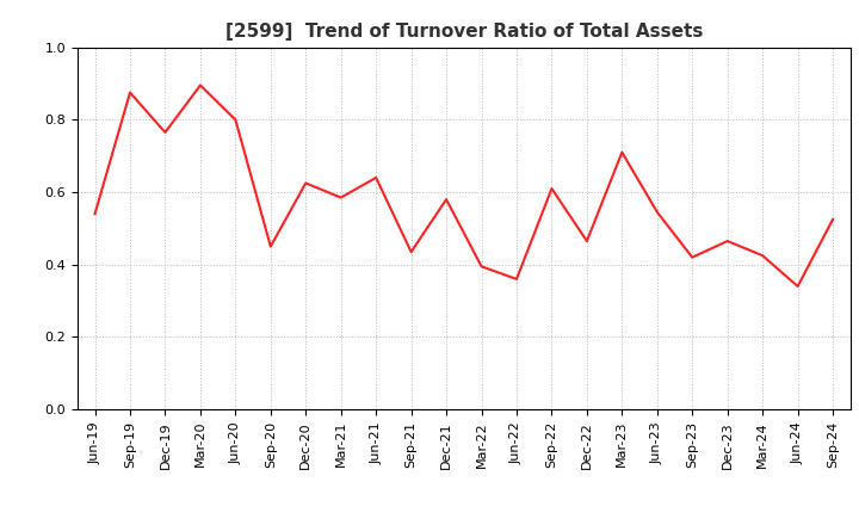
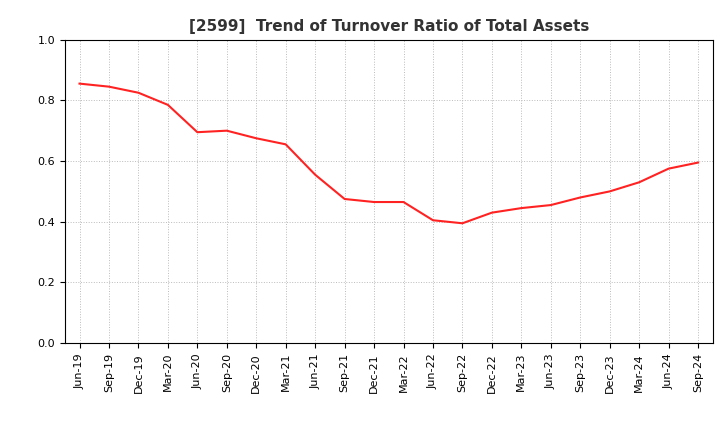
Jun-19: 0.540 -> 0.855
Sep-19: 0.875 -> 0.845
Dec-19: 0.765 -> 0.825
Mar-20: 0.895 -> 0.785
Jun-20: 0.800 -> 0.695
Sep-20: 0.450 -> 0.700
Dec-20: 0.625 -> 0.675
Mar-21: 0.585 -> 0.655
Jun-21: 0.640 -> 0.555
Sep-21: 0.435 -> 0.475
Dec-21: 0.580 -> 0.465
Mar-22: 0.395 -> 0.465
Jun-22: 0.360 -> 0.405
Sep-22: 0.610 -> 0.395
Dec-22: 0.465 -> 0.430
Mar-23: 0.710 -> 0.445
Jun-23: 0.545 -> 0.455
Sep-23: 0.420 -> 0.480
Dec-23: 0.465 -> 0.500
Mar-24: 0.425 -> 0.530
Jun-24: 0.340 -> 0.575
Sep-24: 0.525 -> 0.595
